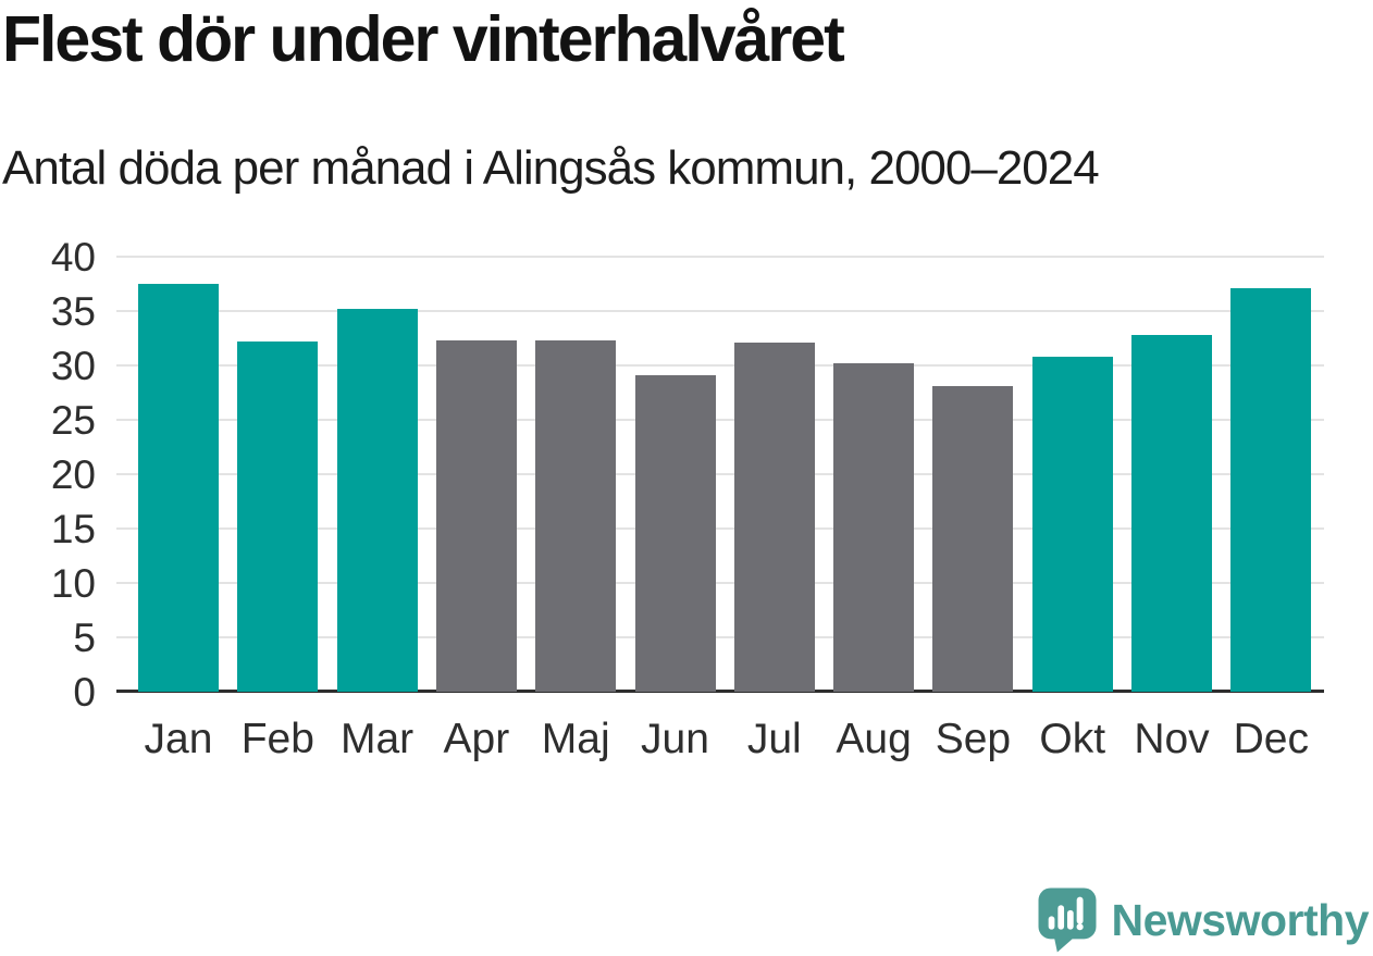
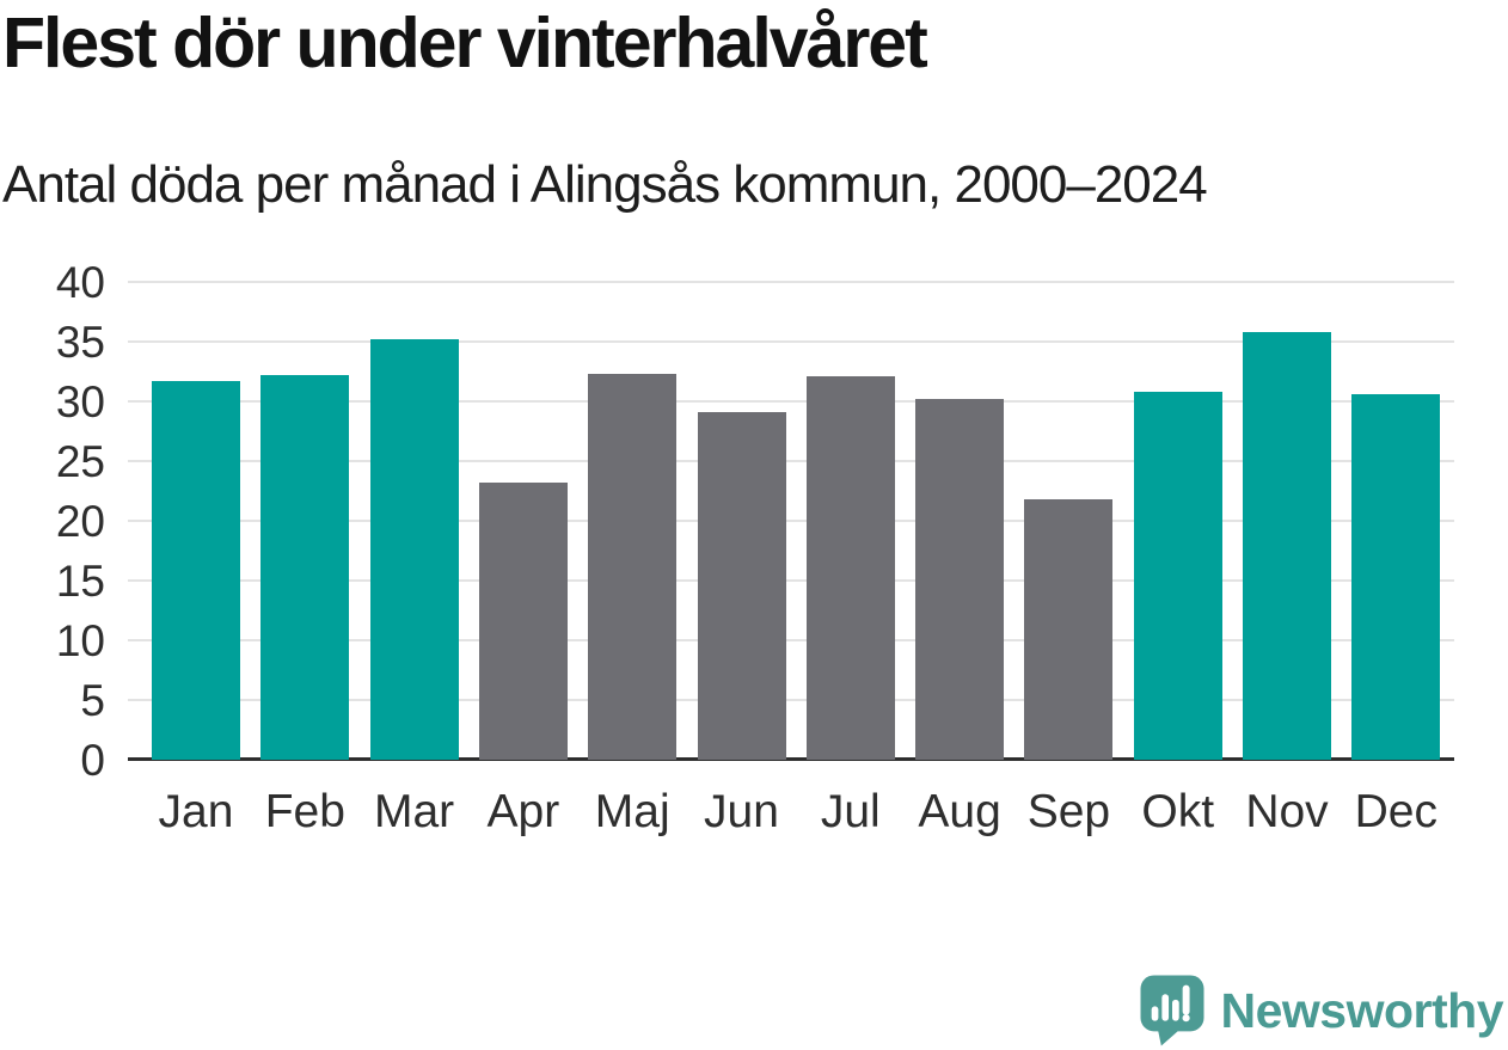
Jan: 37.5 -> 31.7
Apr: 32.3 -> 23.2
Sep: 28.1 -> 21.8
Nov: 32.8 -> 35.8
Dec: 37.1 -> 30.6
